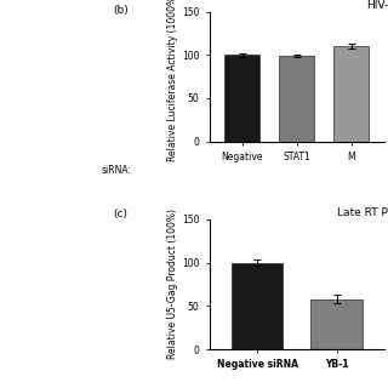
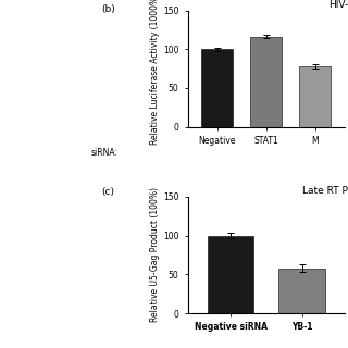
STAT1: 99 -> 116
M: 110 -> 78
